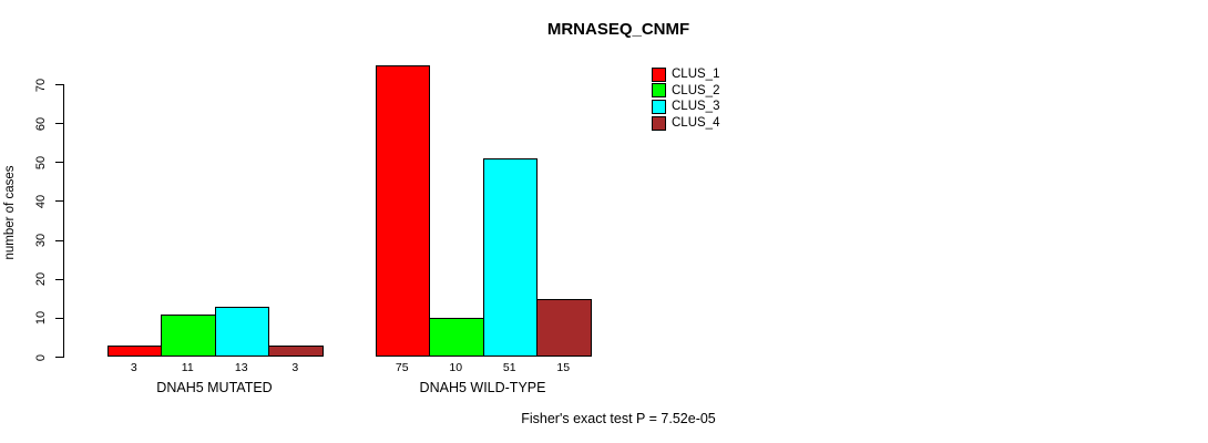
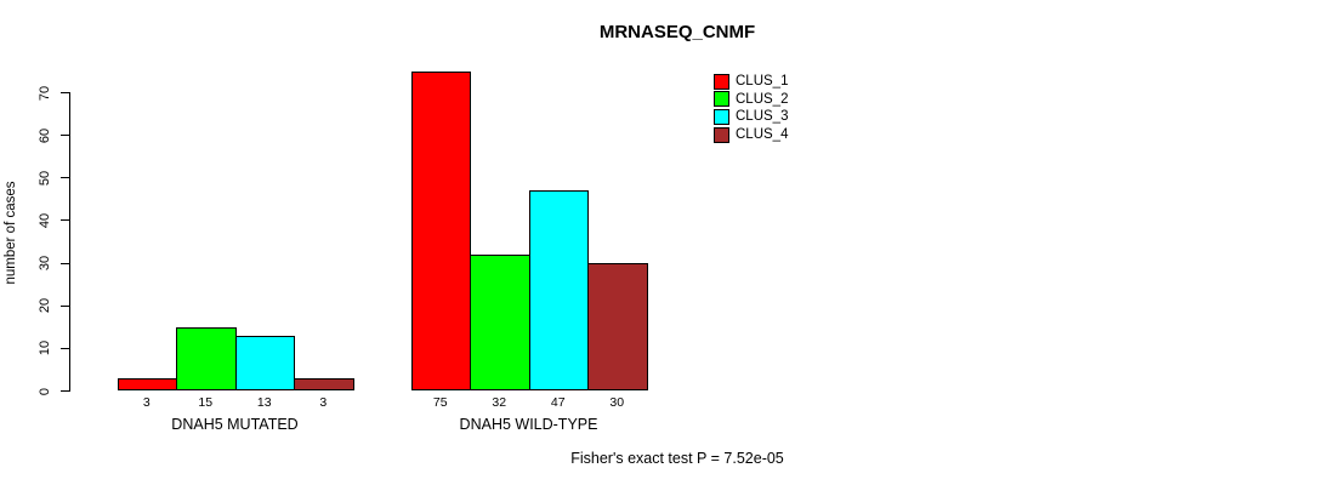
CLUS_2/DNAH5 MUTATED: 11 -> 15
CLUS_2/DNAH5 WILD-TYPE: 10 -> 32
CLUS_3/DNAH5 WILD-TYPE: 51 -> 47
CLUS_4/DNAH5 WILD-TYPE: 15 -> 30
